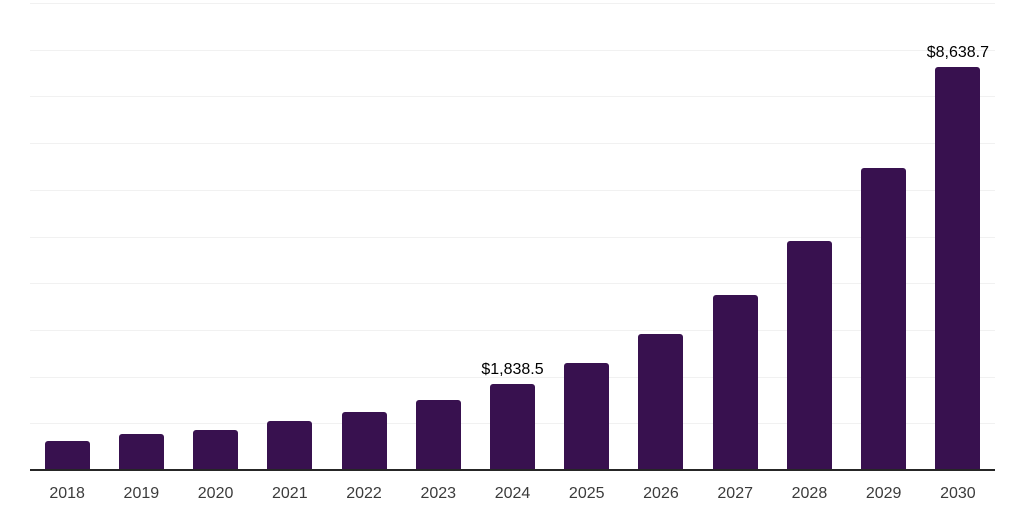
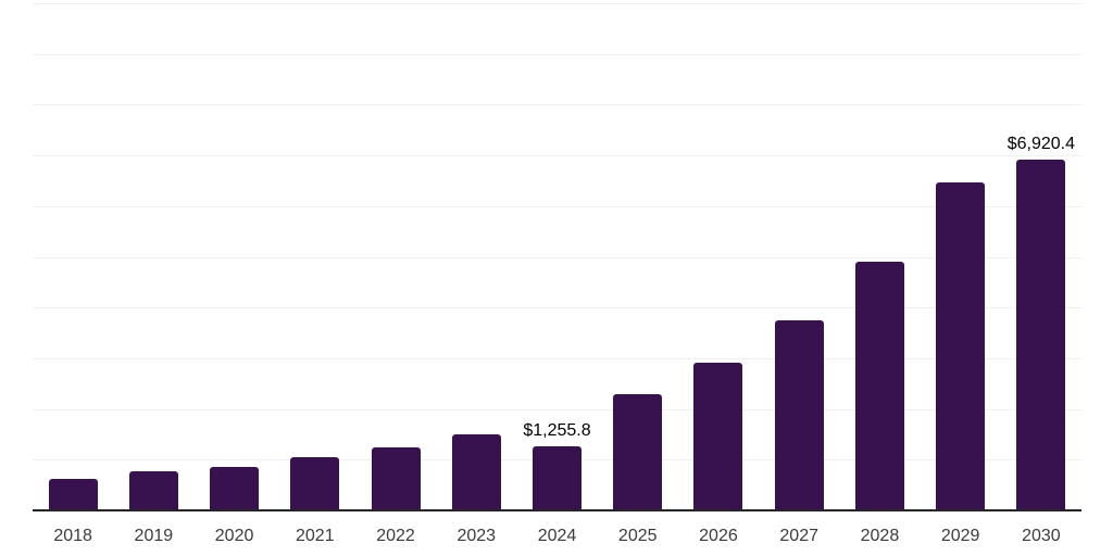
2024: $1,838.5 -> $1,255.8
2030: $8,638.7 -> $6,920.4
